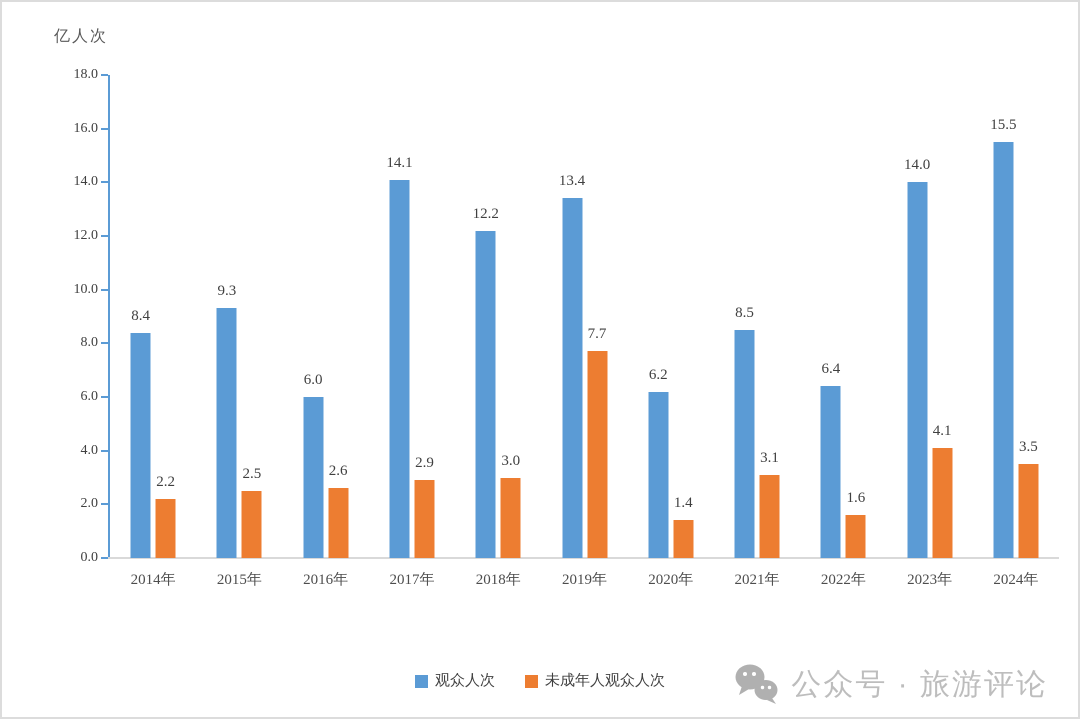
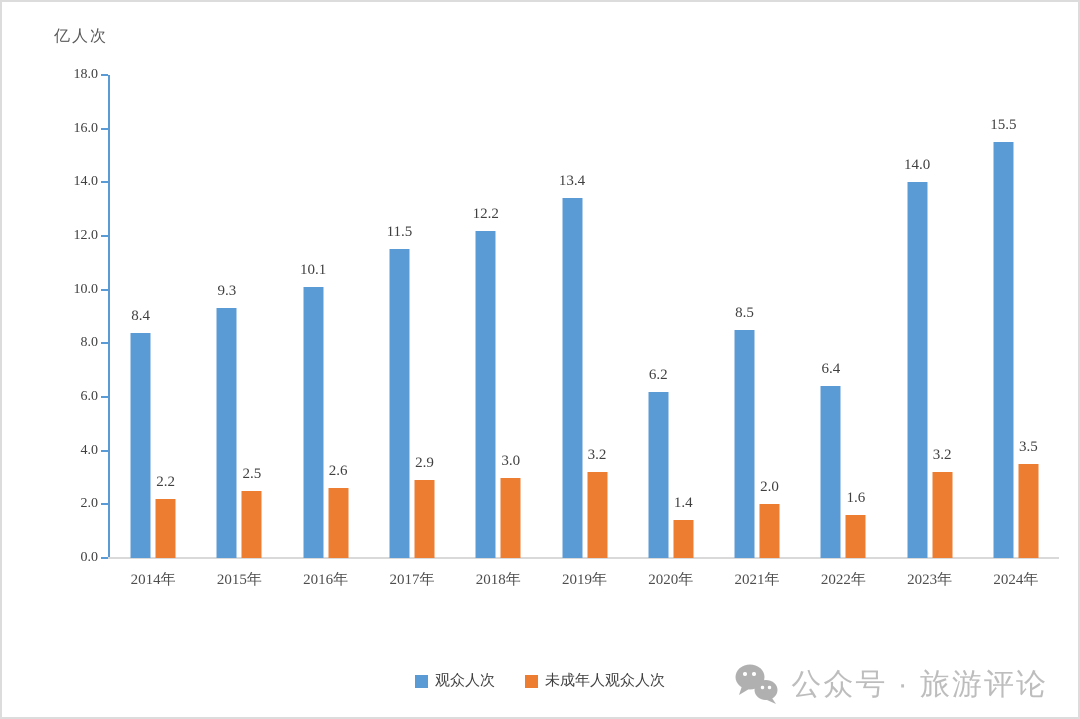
观众人次/2016年: 6.0 -> 10.1
观众人次/2017年: 14.1 -> 11.5
未成年人观众人次/2019年: 7.7 -> 3.2
未成年人观众人次/2021年: 3.1 -> 2.0
未成年人观众人次/2023年: 4.1 -> 3.2
